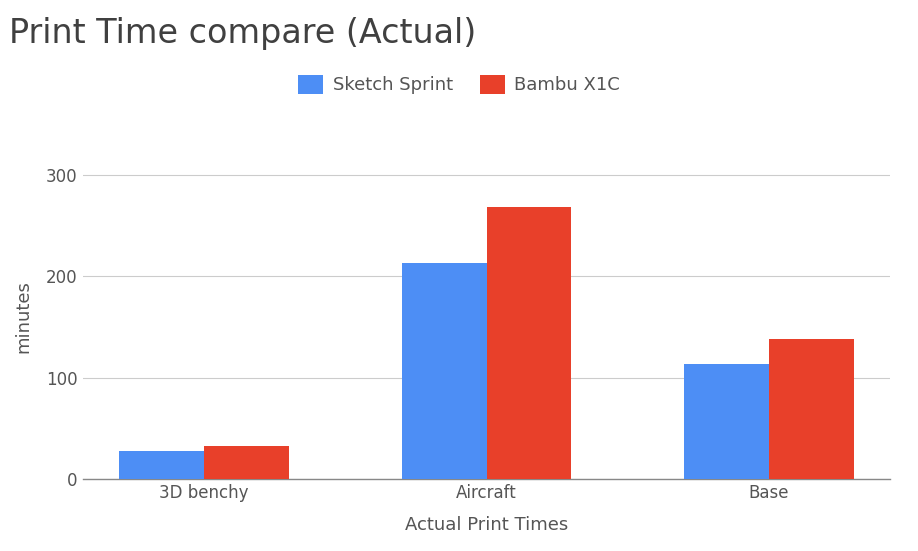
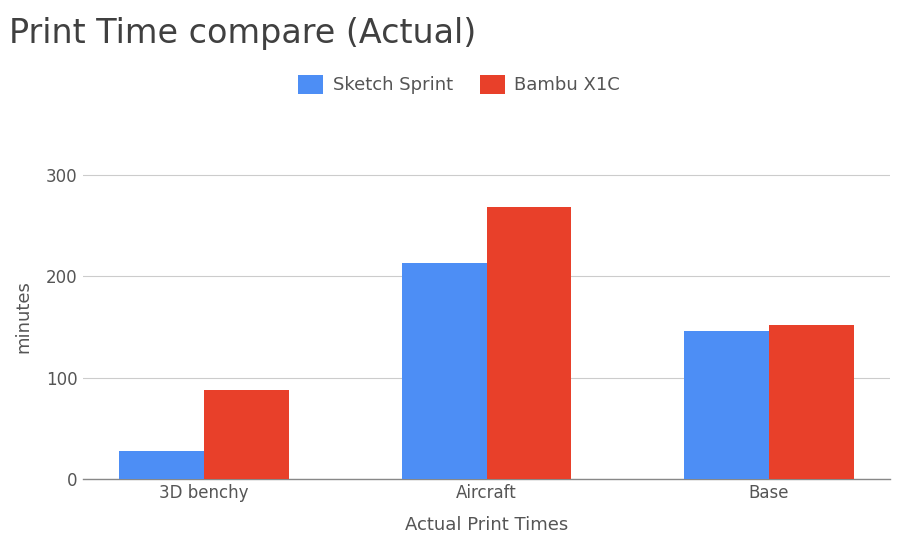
Bambu X1C/3D benchy: 33 -> 88
Sketch Sprint/Base: 114 -> 146
Bambu X1C/Base: 138 -> 152
